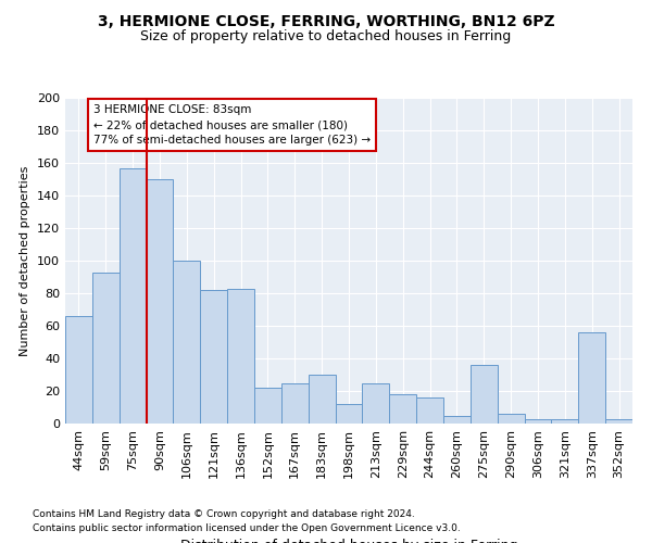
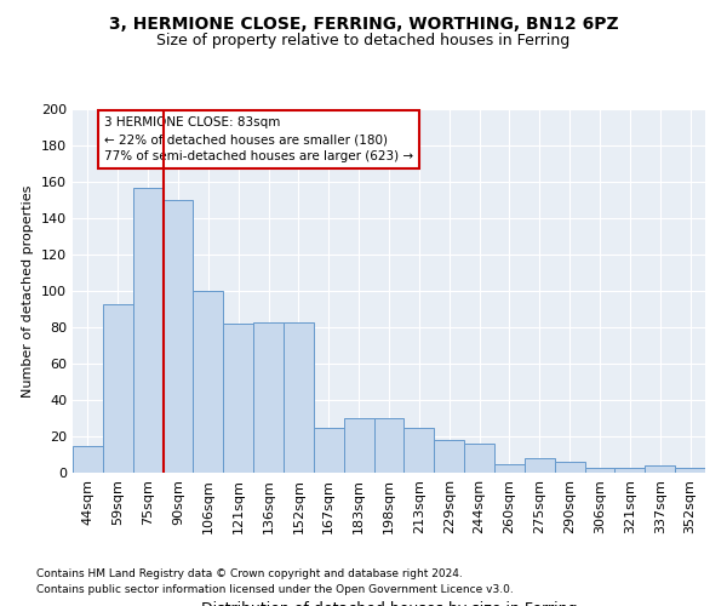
44sqm: 66 -> 15
152sqm: 22 -> 83
198sqm: 12 -> 30
275sqm: 36 -> 8
337sqm: 56 -> 4
